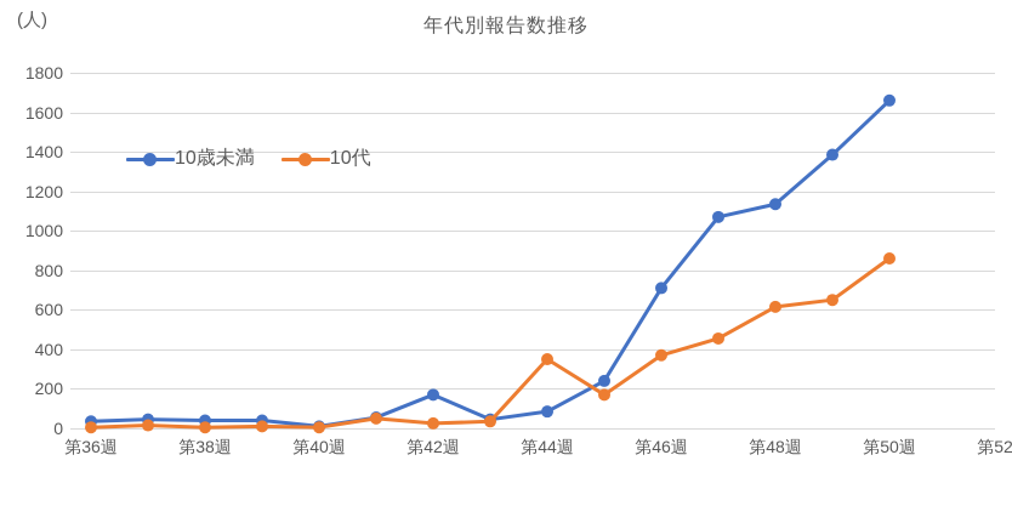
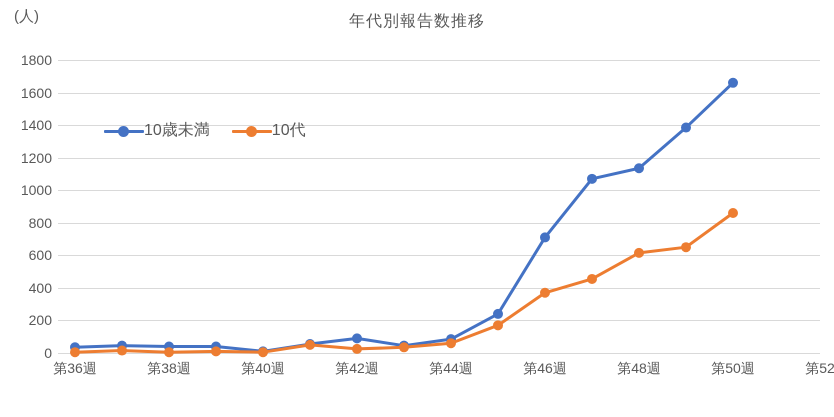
10歳未満/第42週: 170 -> 90
10代/第44週: 350 -> 60
